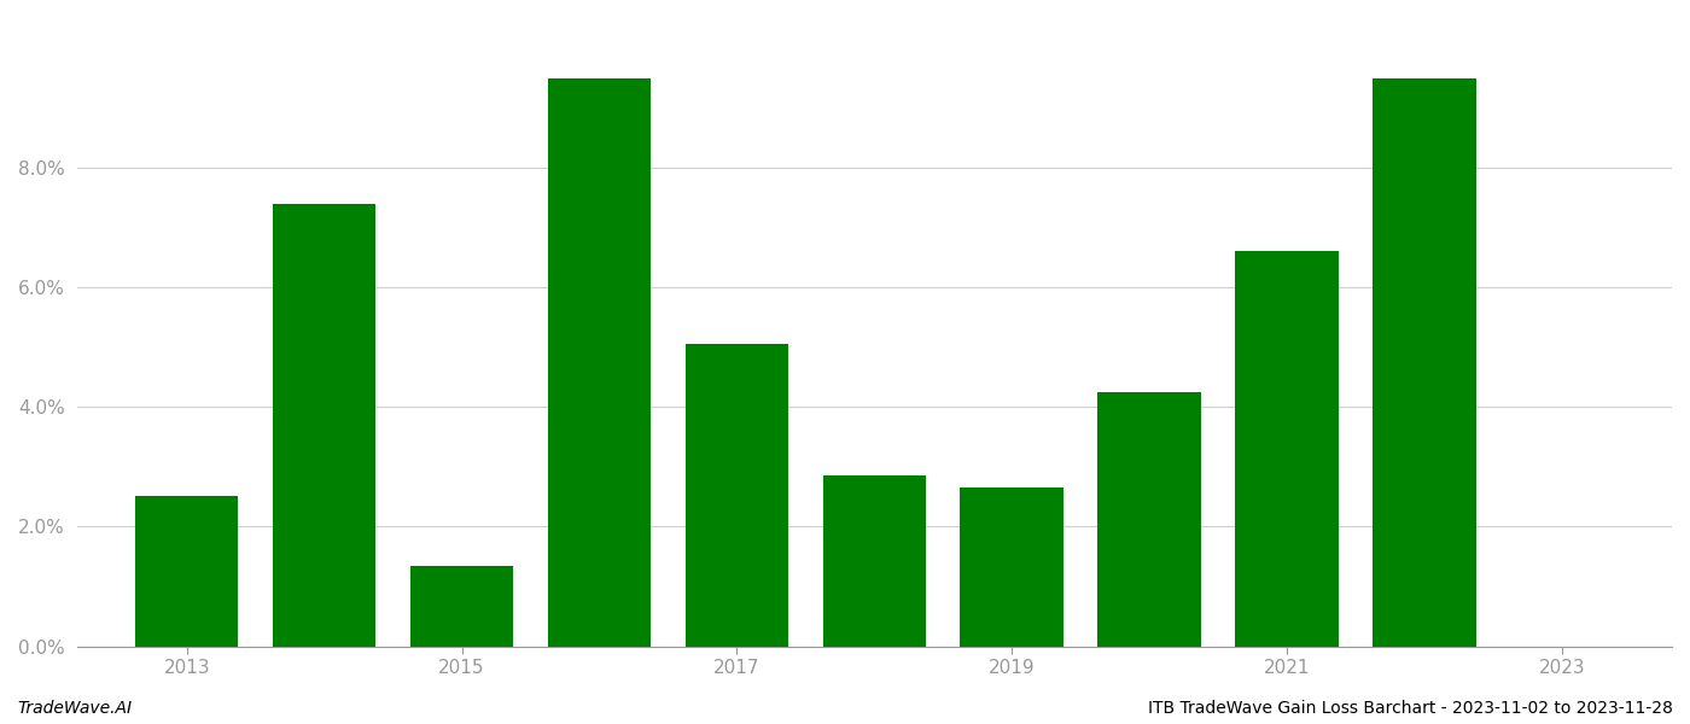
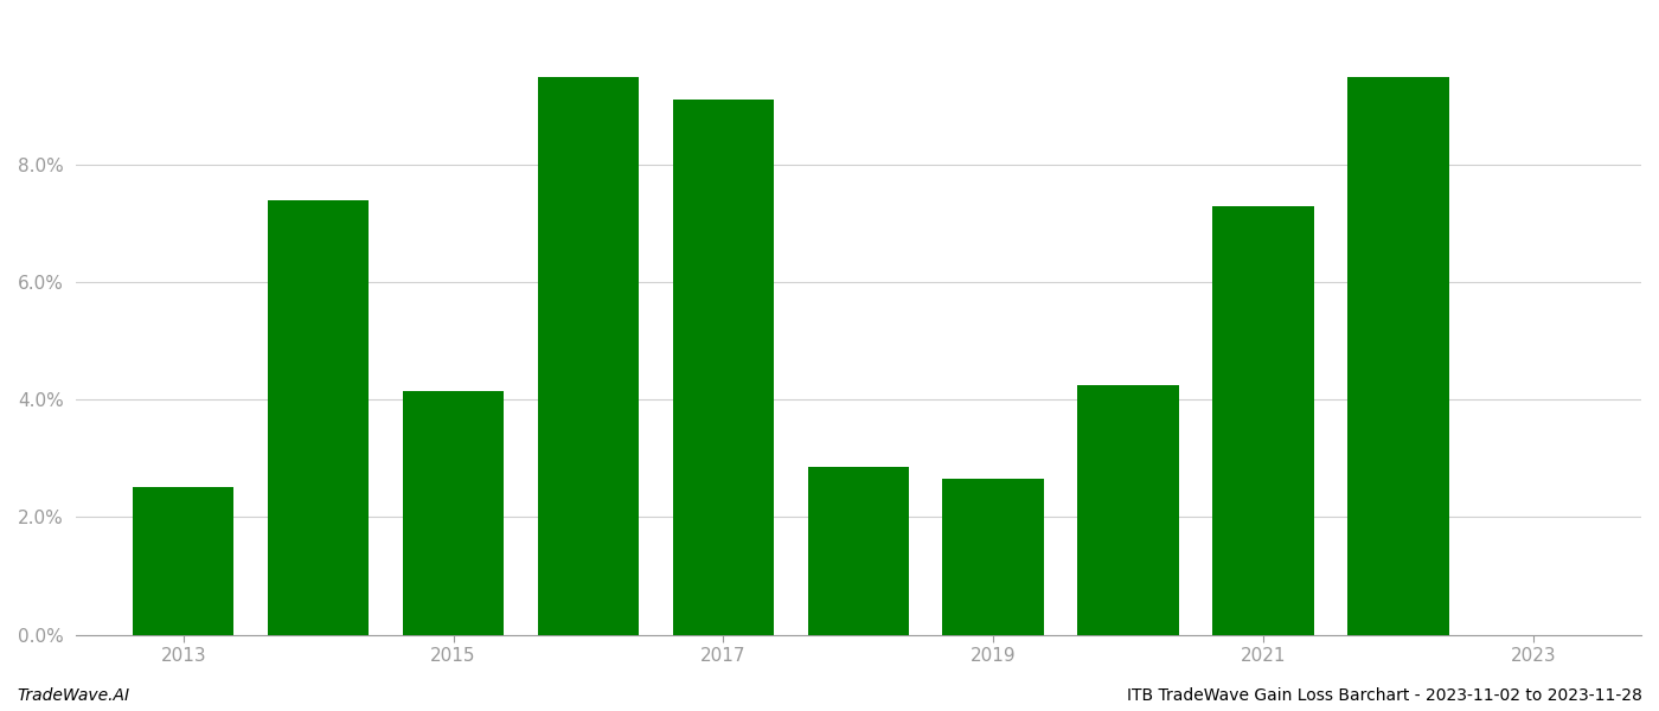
2015: 1.35% -> 4.15%
2017: 5.05% -> 9.10%
2021: 6.60% -> 7.30%
